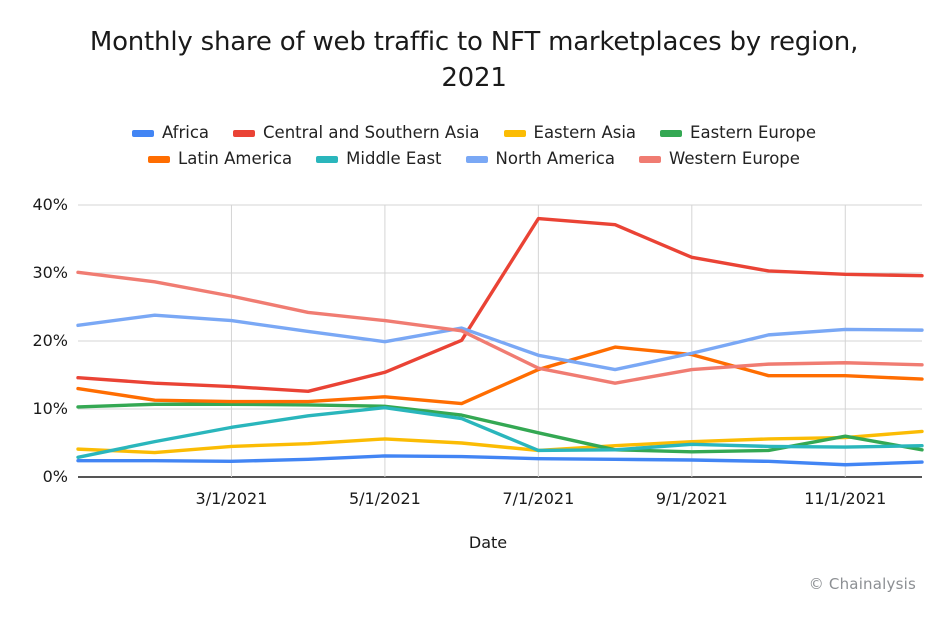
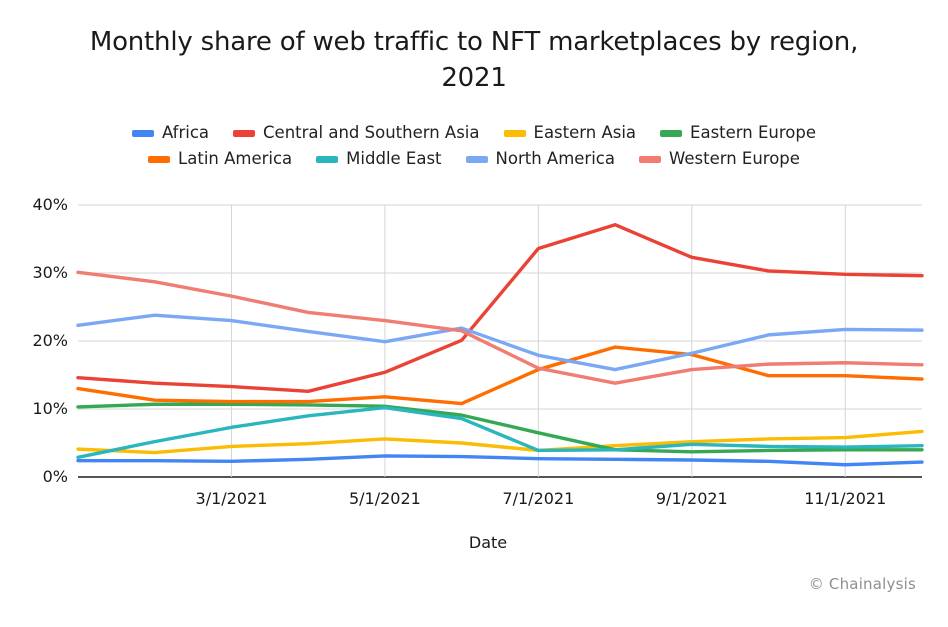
Central and Southern Asia/7/1/2021: 38% -> 34%
Eastern Europe/11/1/2021: 6% -> 4%
